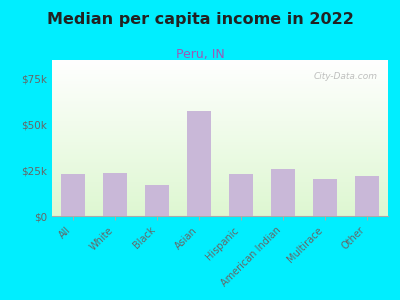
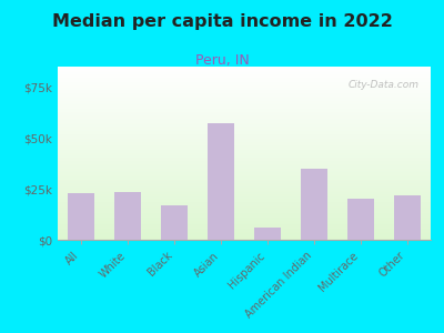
Hispanic: $23k -> $6k
American Indian: $26k -> $35k
